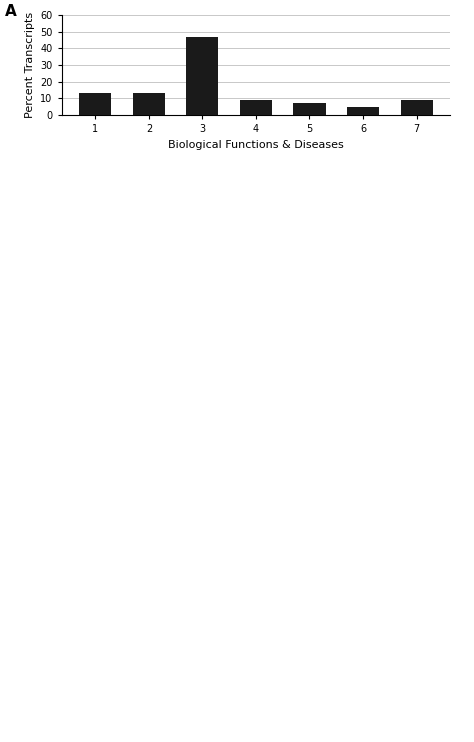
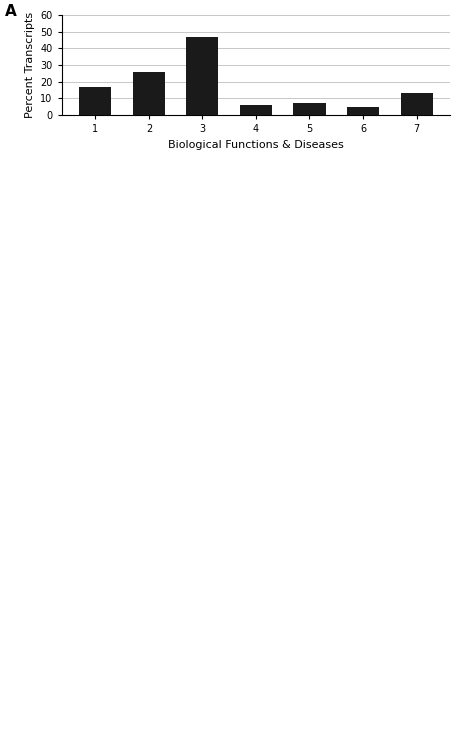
1: 13 -> 17
2: 13 -> 26
4: 9 -> 6
7: 9 -> 13
